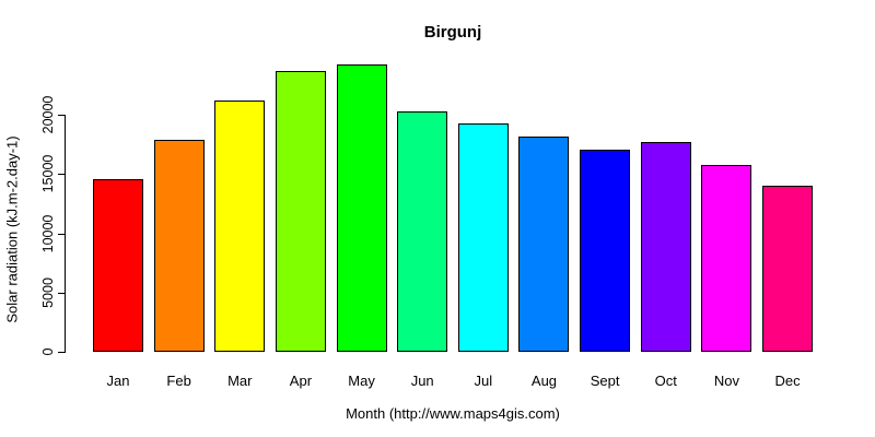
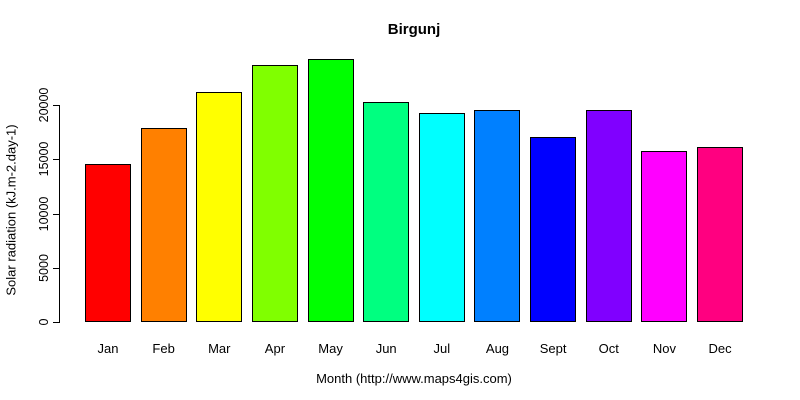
Aug: 18200 -> 19500
Oct: 17700 -> 19500
Dec: 14000 -> 16100
